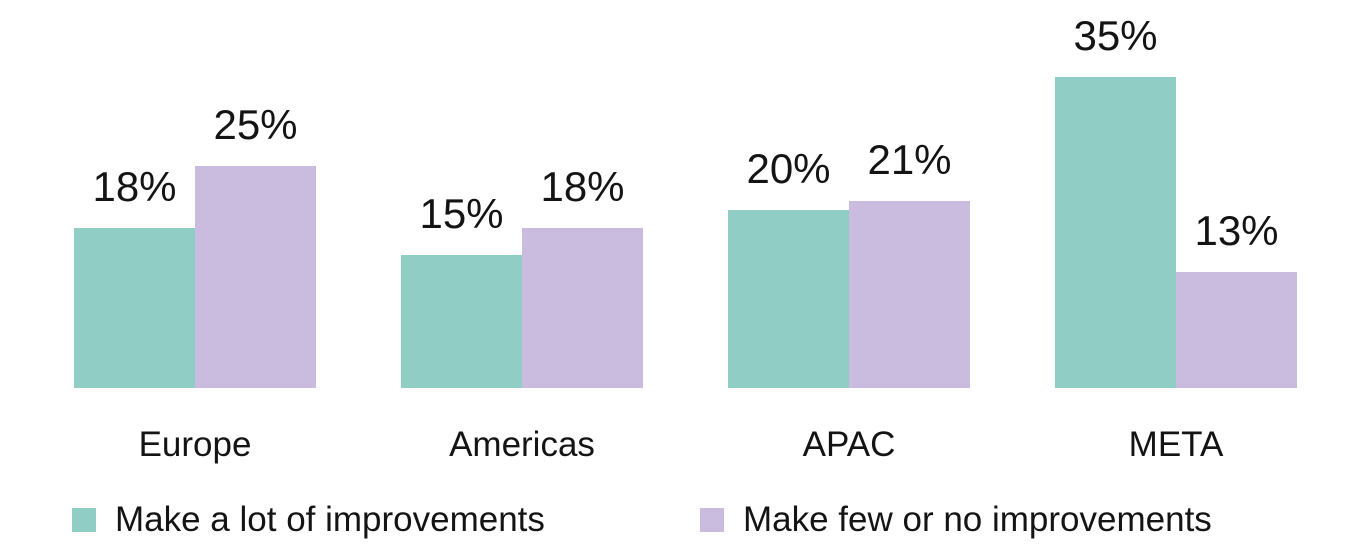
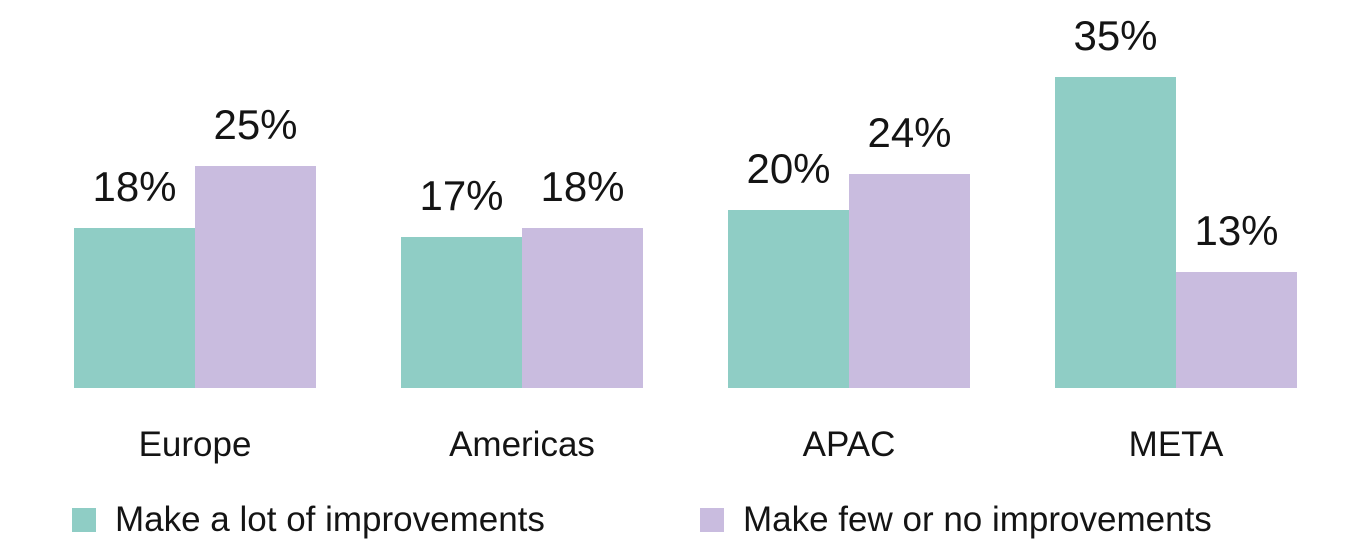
Make a lot of improvements/Americas: 15% -> 17%
Make few or no improvements/APAC: 21% -> 24%
